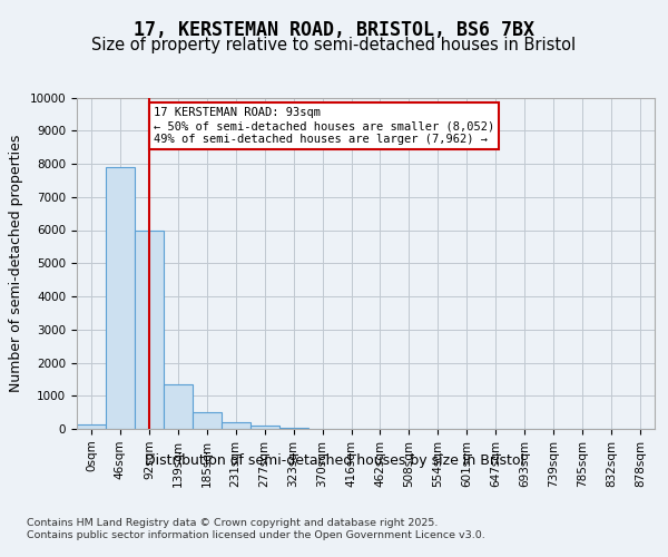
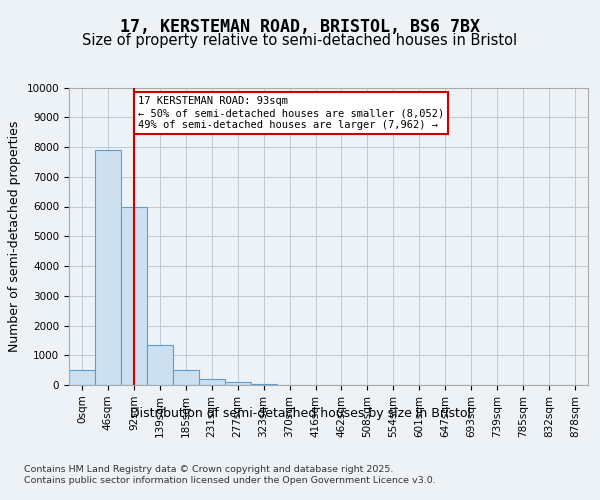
0sqm: 150 -> 500
